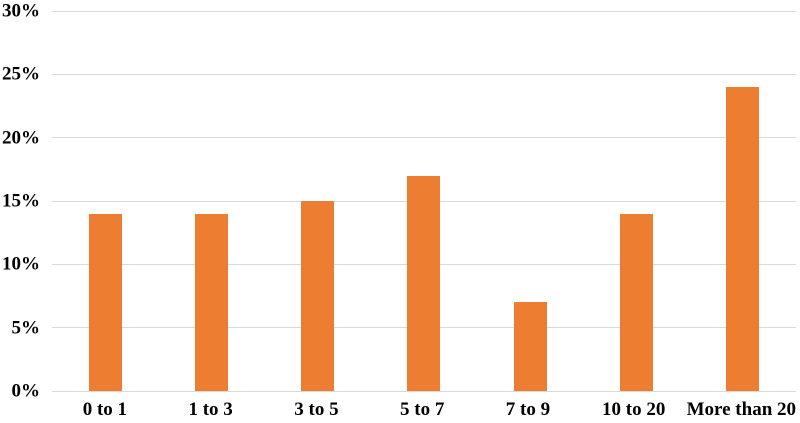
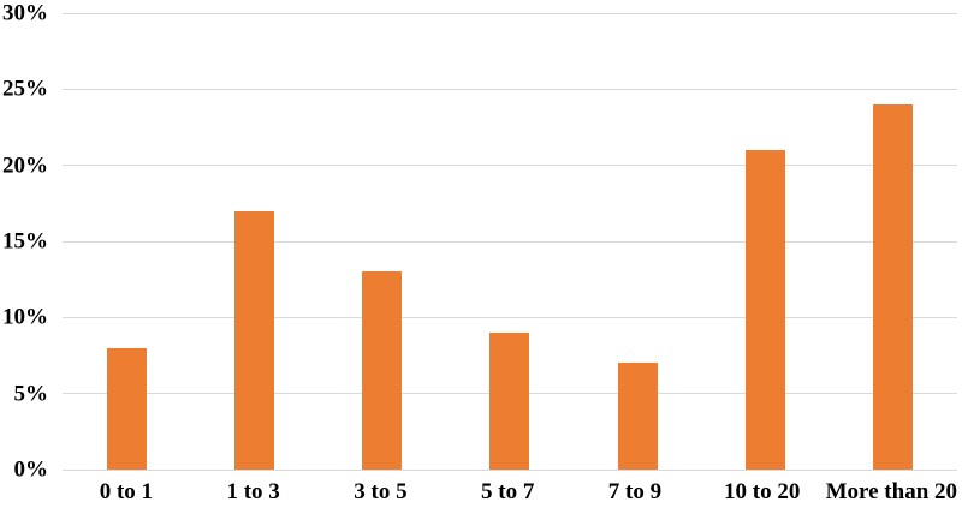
0 to 1: 14% -> 8%
1 to 3: 14% -> 17%
3 to 5: 15% -> 13%
5 to 7: 17% -> 9%
10 to 20: 14% -> 21%
